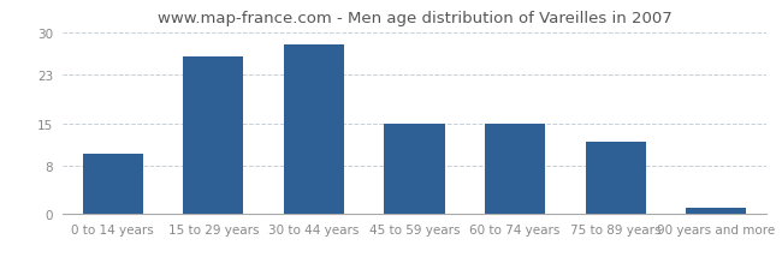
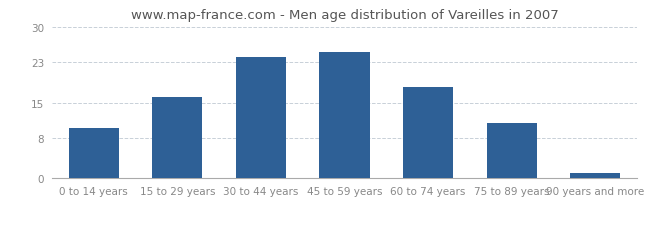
15 to 29 years: 26 -> 16
30 to 44 years: 28 -> 24
45 to 59 years: 15 -> 25
60 to 74 years: 15 -> 18
75 to 89 years: 12 -> 11
